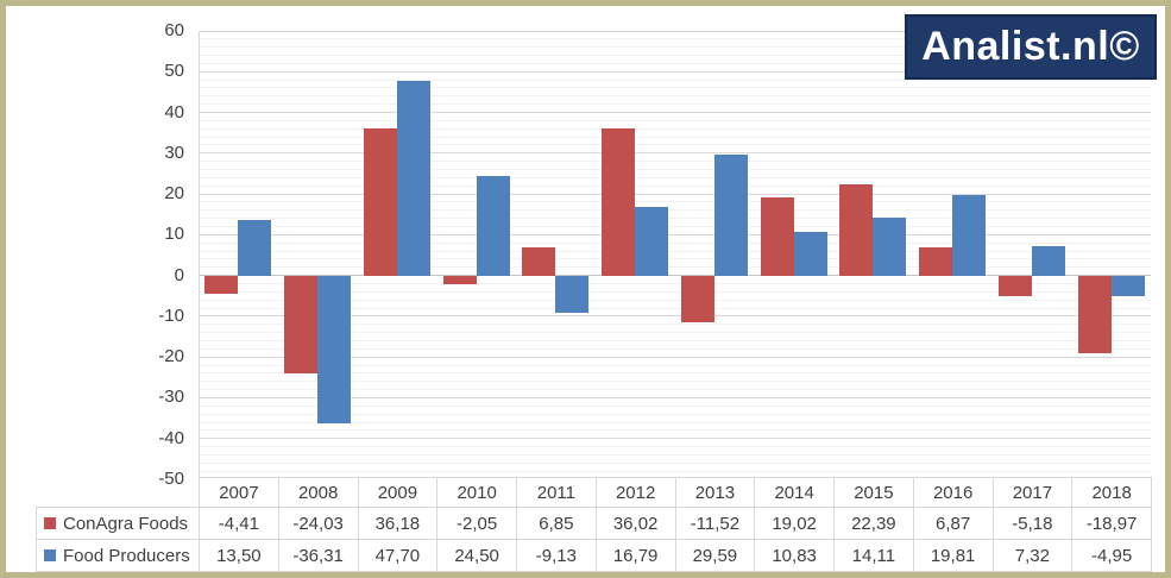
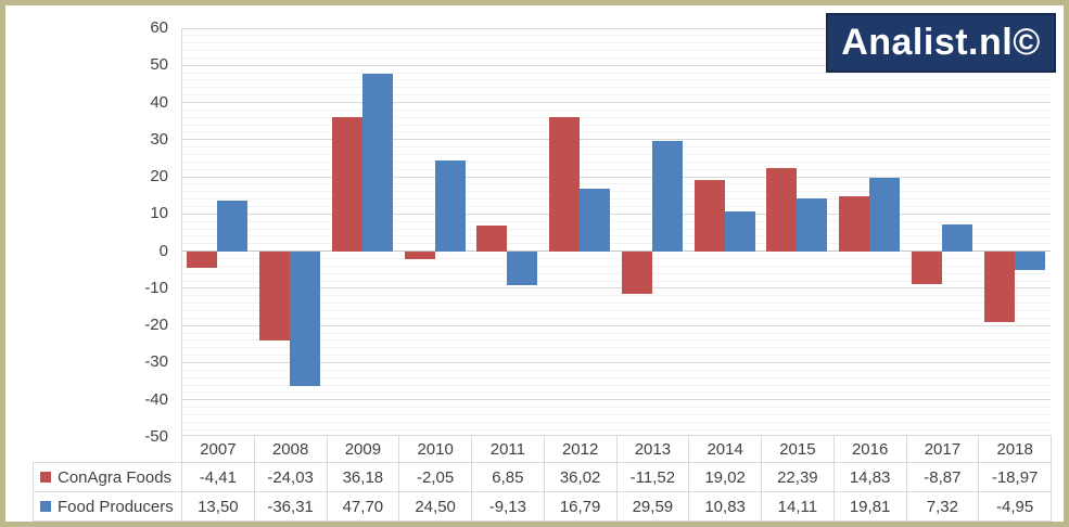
ConAgra Foods/2016: 6,87 -> 14,83
ConAgra Foods/2017: -5,18 -> -8,87
